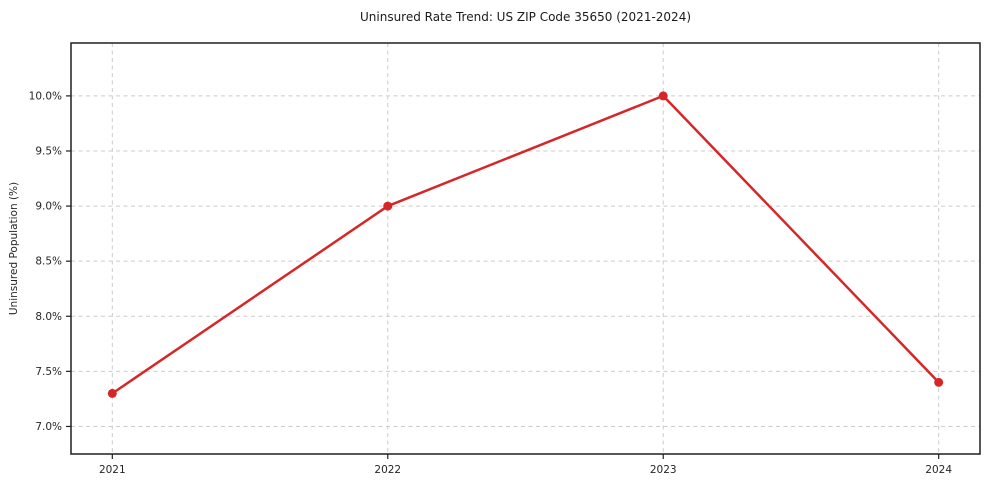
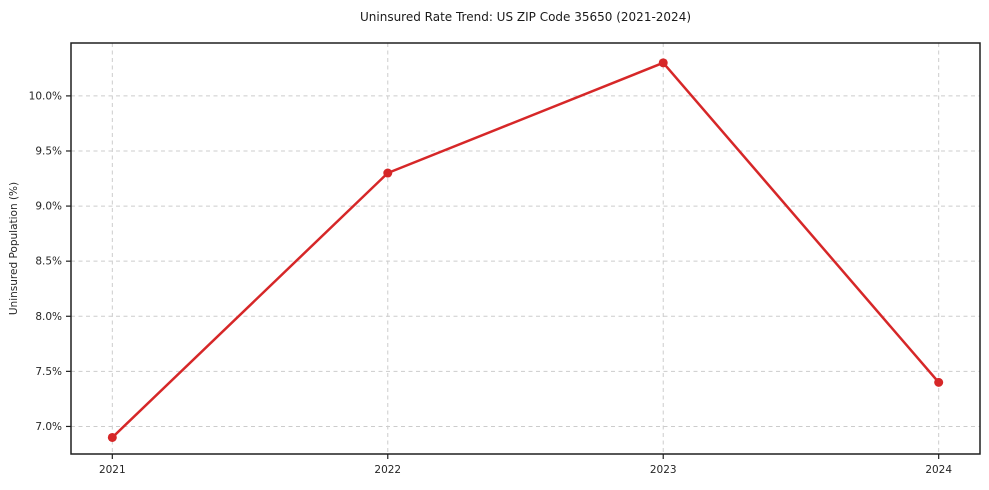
2021: 7.3% -> 6.9%
2022: 9.0% -> 9.3%
2023: 10.0% -> 10.3%
